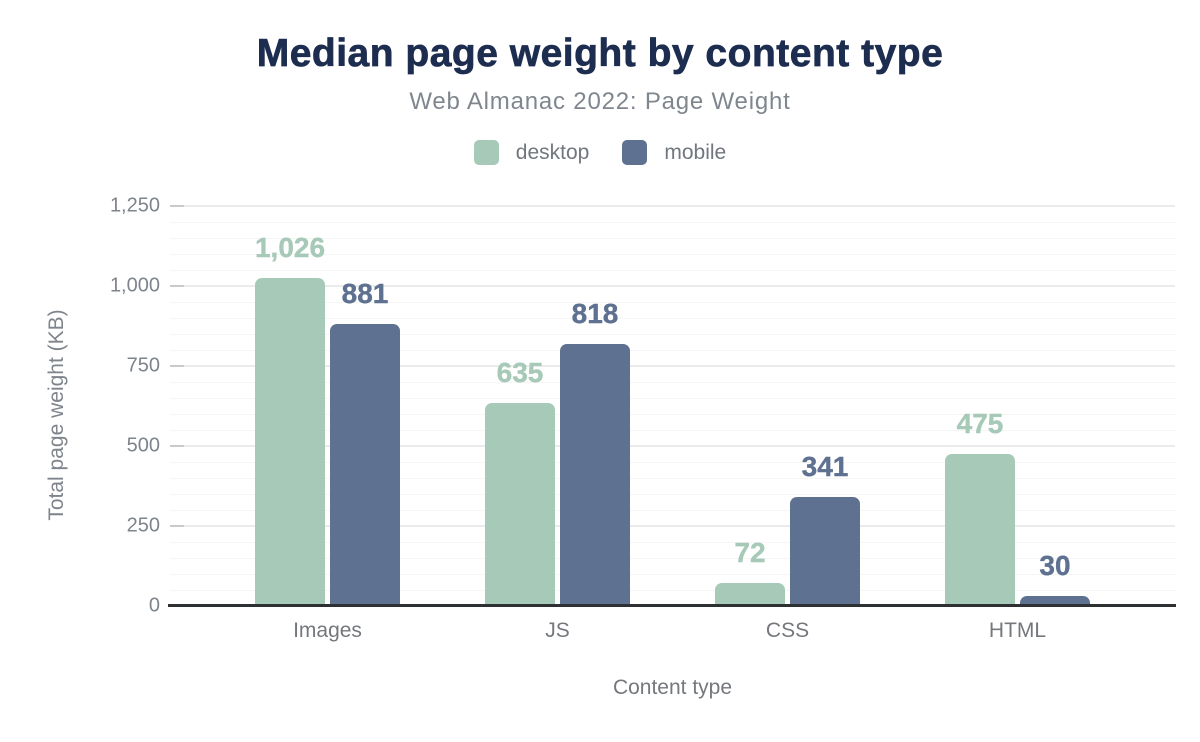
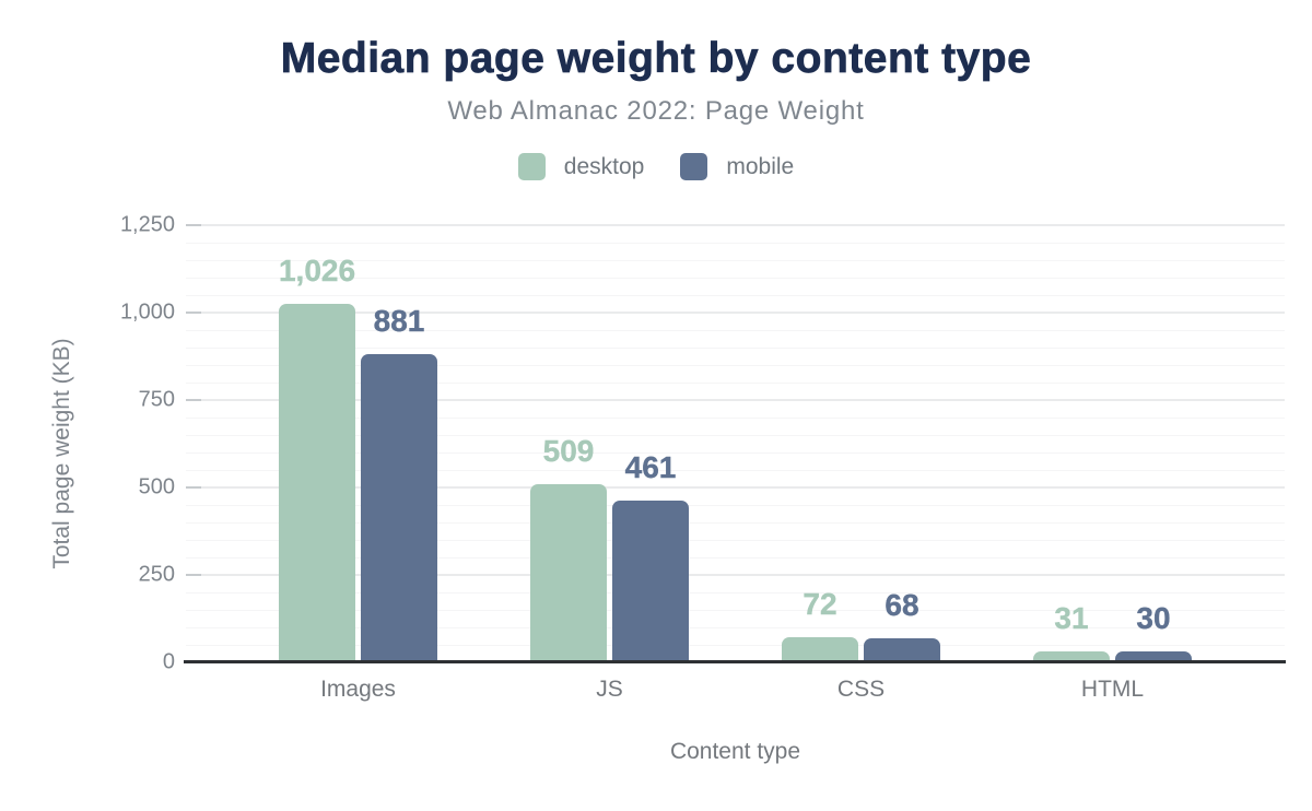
desktop/JS: 635 -> 509
mobile/JS: 818 -> 461
mobile/CSS: 341 -> 68
desktop/HTML: 475 -> 31
